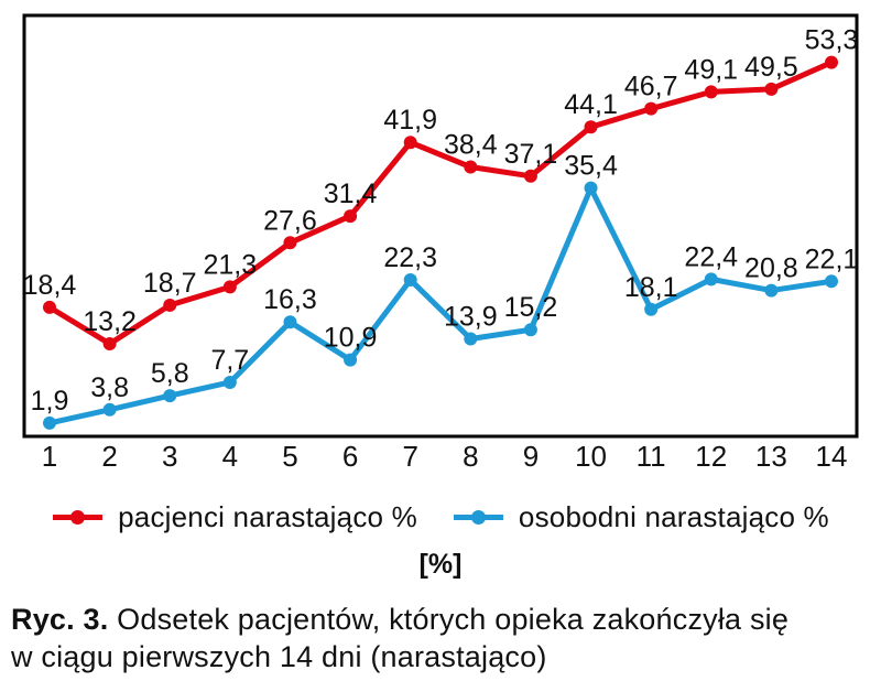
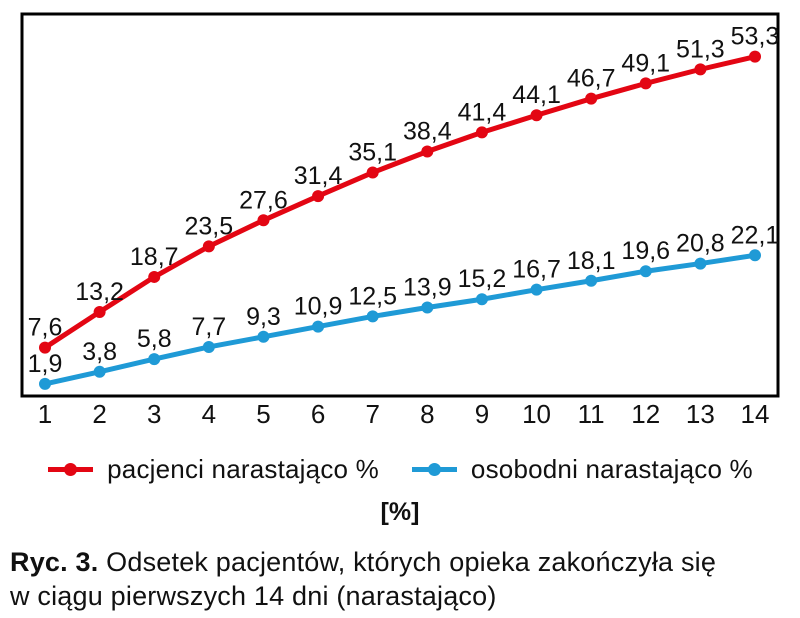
pacjenci narastająco %/1: 18,4 -> 7,6
pacjenci narastająco %/4: 21,3 -> 23,5
osobodni narastająco %/5: 16,3 -> 9,3
pacjenci narastająco %/7: 41,9 -> 35,1
osobodni narastająco %/7: 22,3 -> 12,5
pacjenci narastająco %/9: 37,1 -> 41,4
osobodni narastająco %/10: 35,4 -> 16,7
osobodni narastająco %/12: 22,4 -> 19,6
pacjenci narastająco %/13: 49,5 -> 51,3
